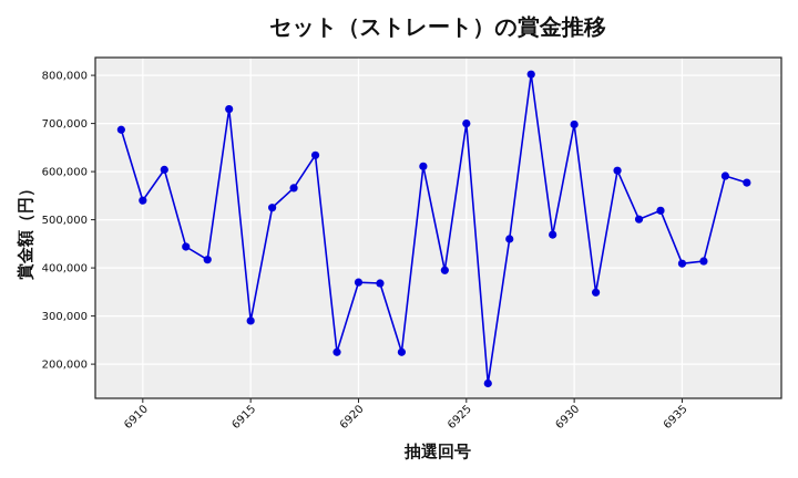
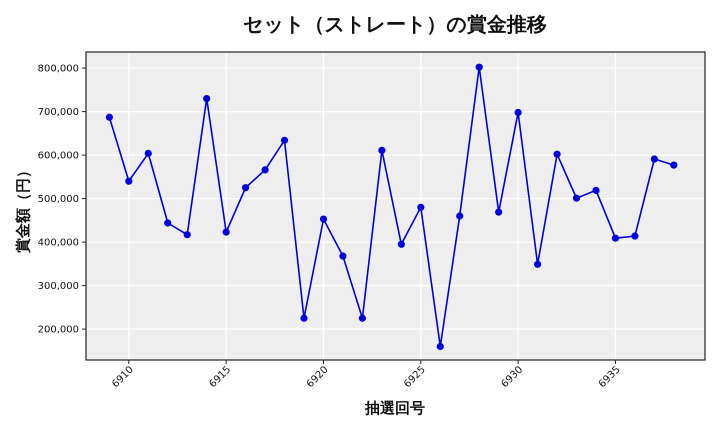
6915: 290000 -> 420000
6920: 370000 -> 450000
6925: 700000 -> 480000
